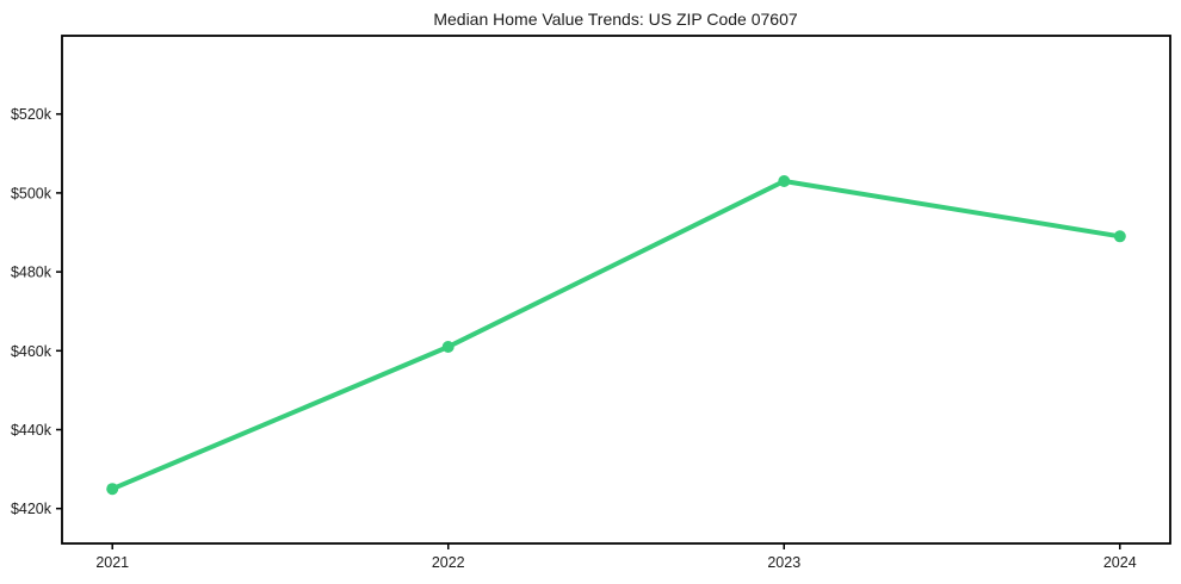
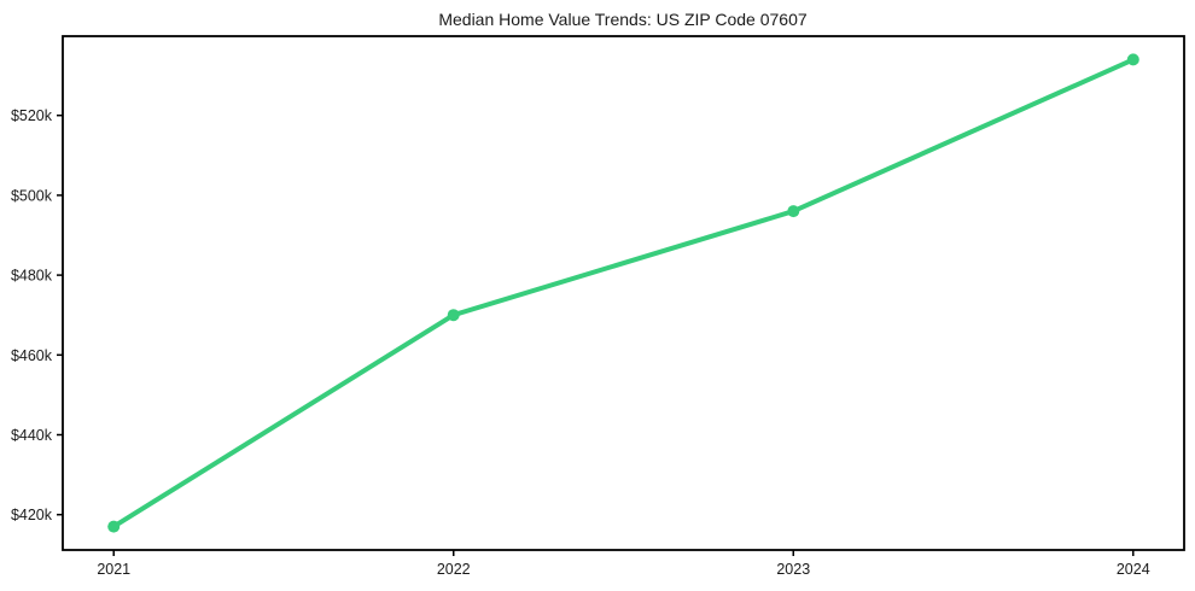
2021: $425k -> $417k
2022: $461k -> $470k
2023: $503k -> $496k
2024: $489k -> $534k
